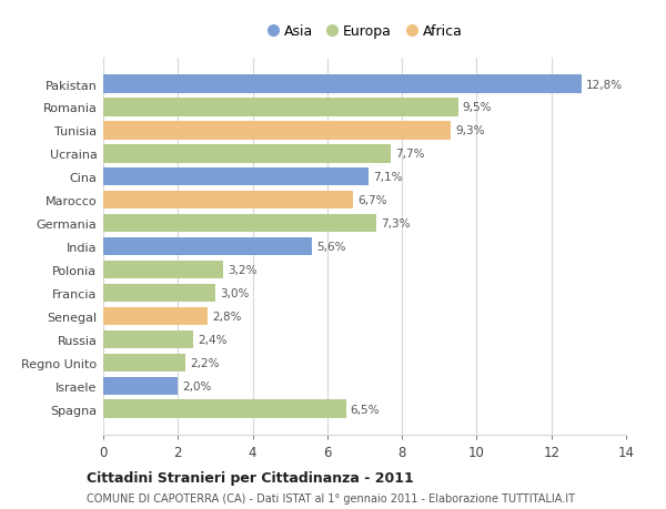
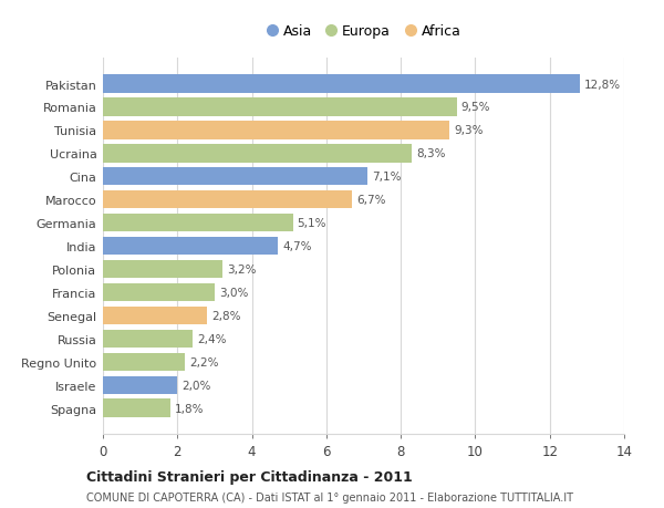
Ucraina: 7,7% -> 8,3%
Germania: 7,3% -> 5,1%
India: 5,6% -> 4,7%
Spagna: 6,5% -> 1,8%
